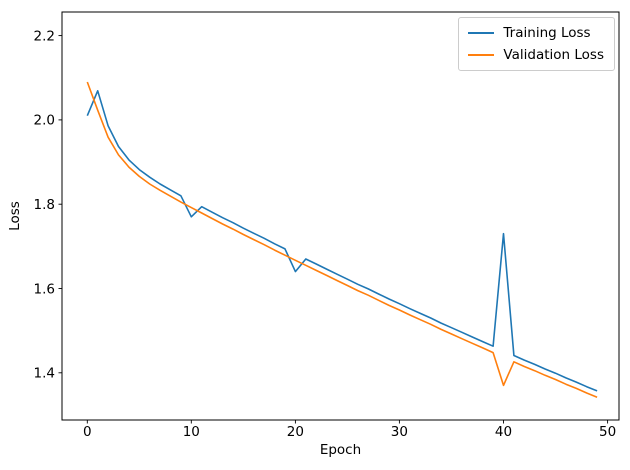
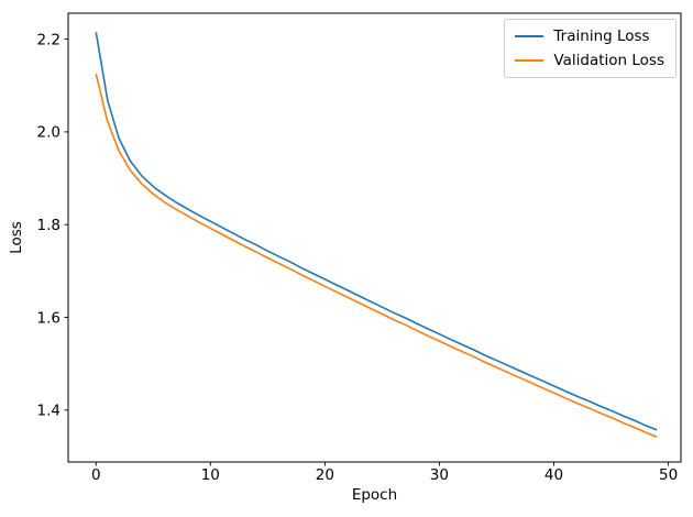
Training Loss/0: 2.01 -> 2.21
Validation Loss/0: 2.09 -> 2.12
Training Loss/10: 1.77 -> 1.81
Training Loss/20: 1.64 -> 1.68
Training Loss/40: 1.73 -> 1.45
Validation Loss/40: 1.37 -> 1.44
